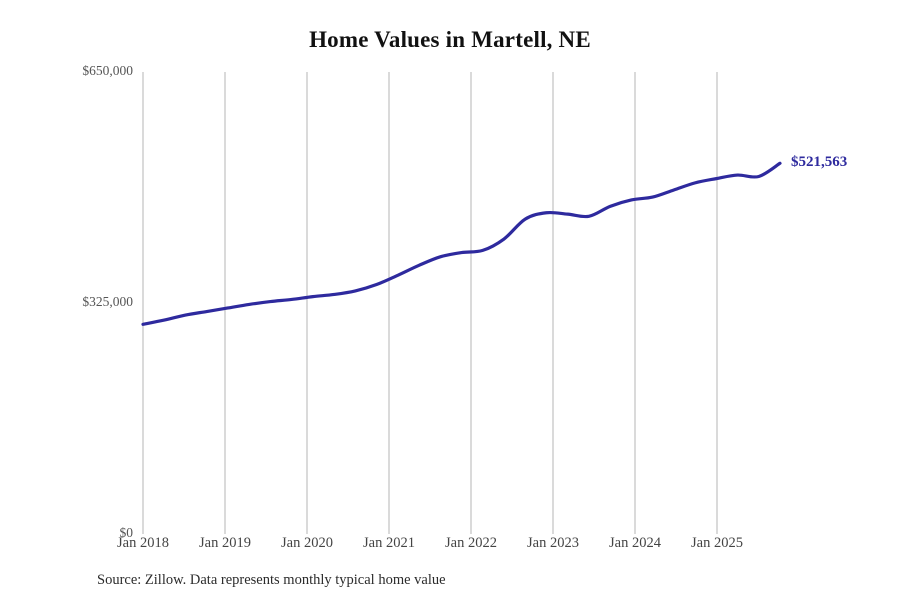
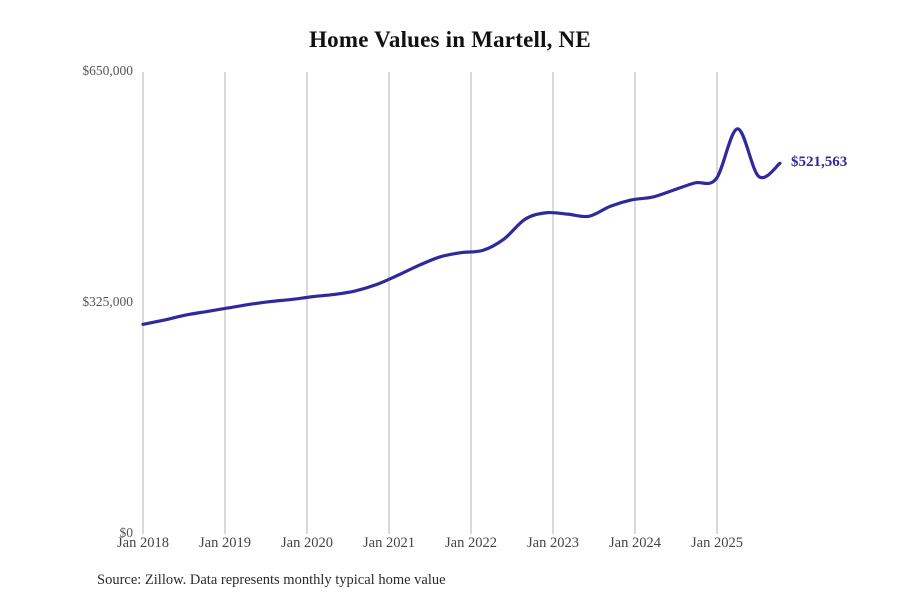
Jan 2025: $500000 -> $570000
